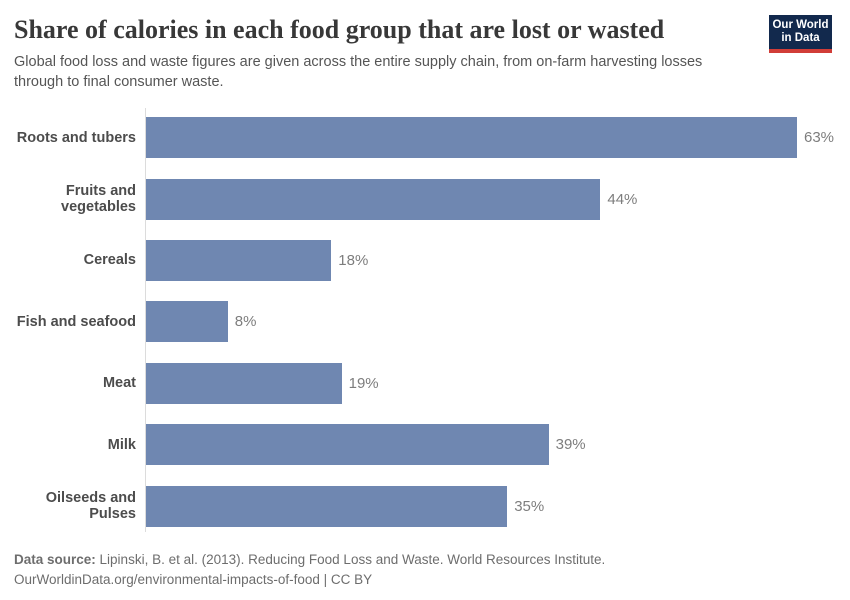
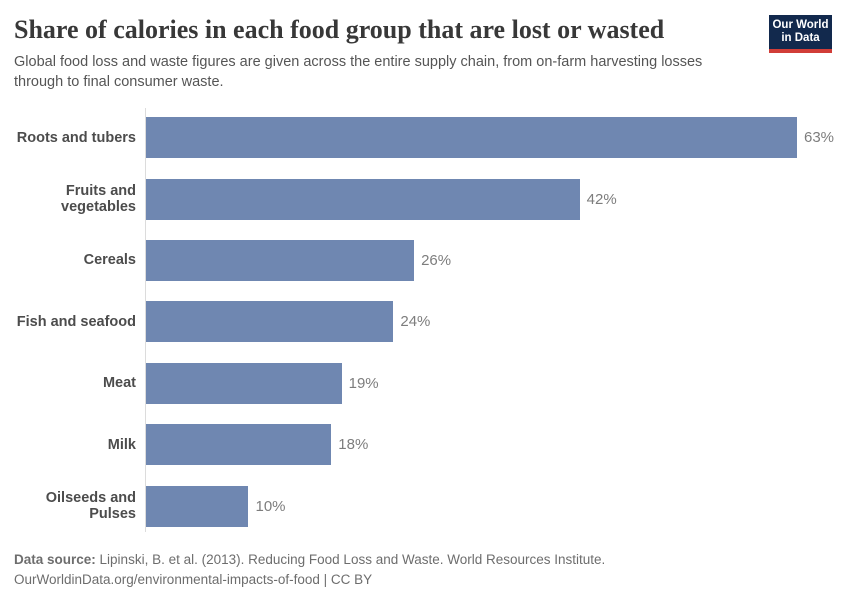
Fruits and vegetables: 44% -> 42%
Cereals: 18% -> 26%
Fish and seafood: 8% -> 24%
Milk: 39% -> 18%
Oilseeds and Pulses: 35% -> 10%
